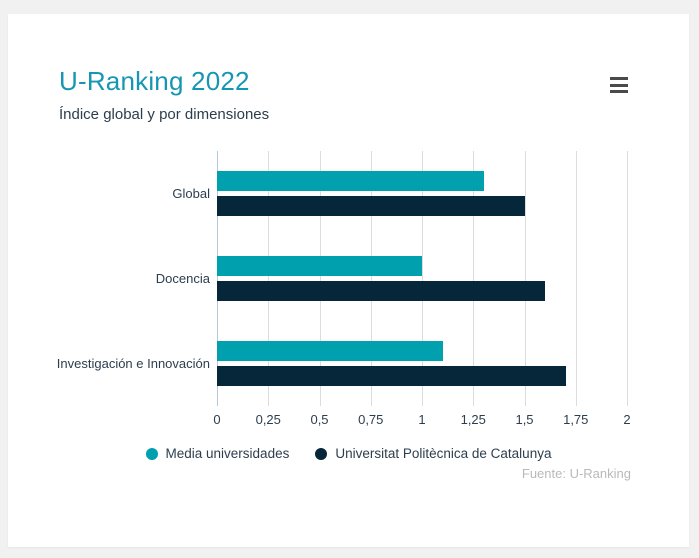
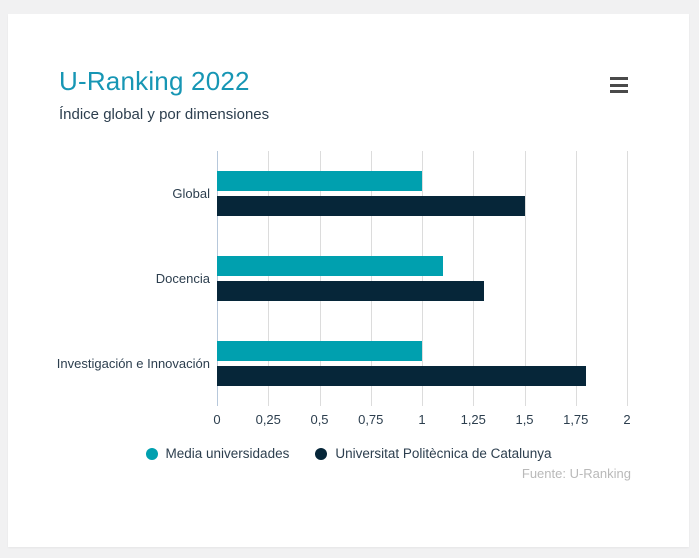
Media universidades/Global: 1.3 -> 1.0
Media universidades/Docencia: 1.0 -> 1.1
Universitat Politècnica de Catalunya/Docencia: 1.6 -> 1.3
Media universidades/Investigación e Innovación: 1.1 -> 1.0
Universitat Politècnica de Catalunya/Investigación e Innovación: 1.7 -> 1.8
